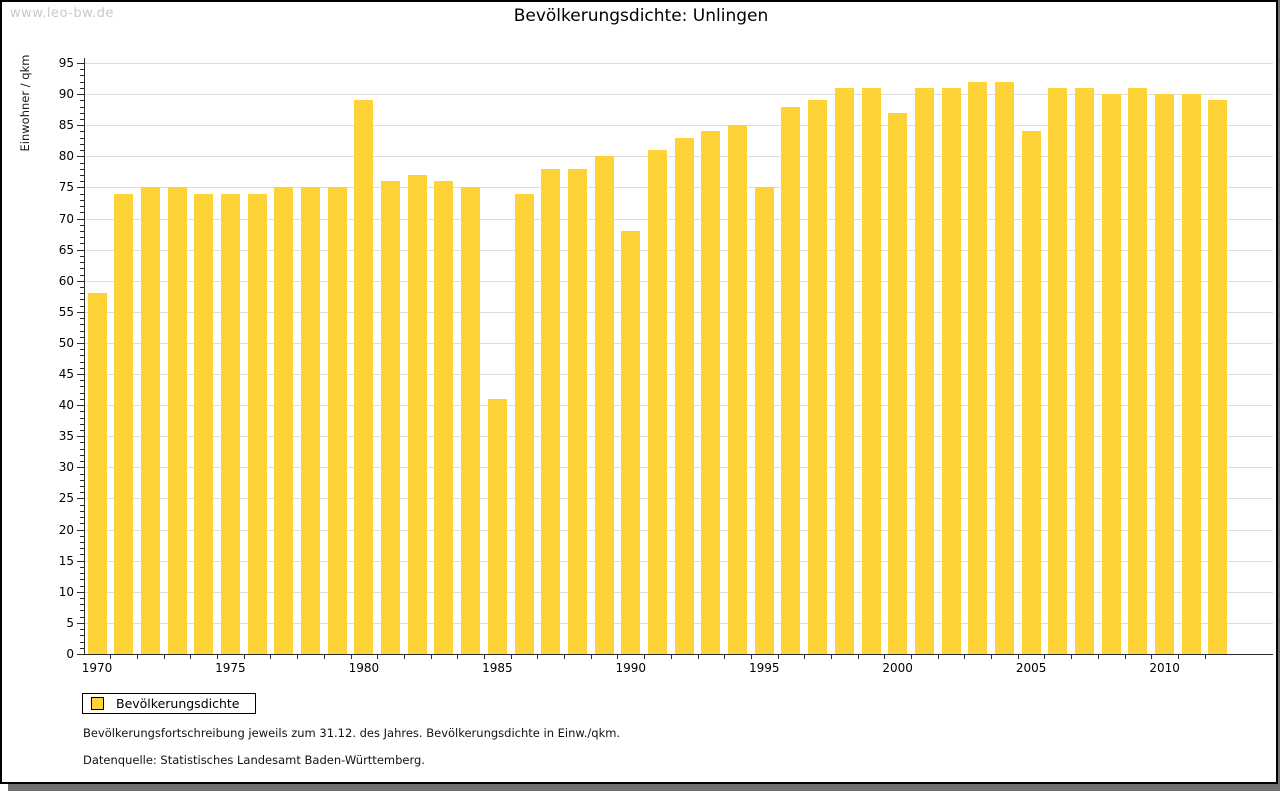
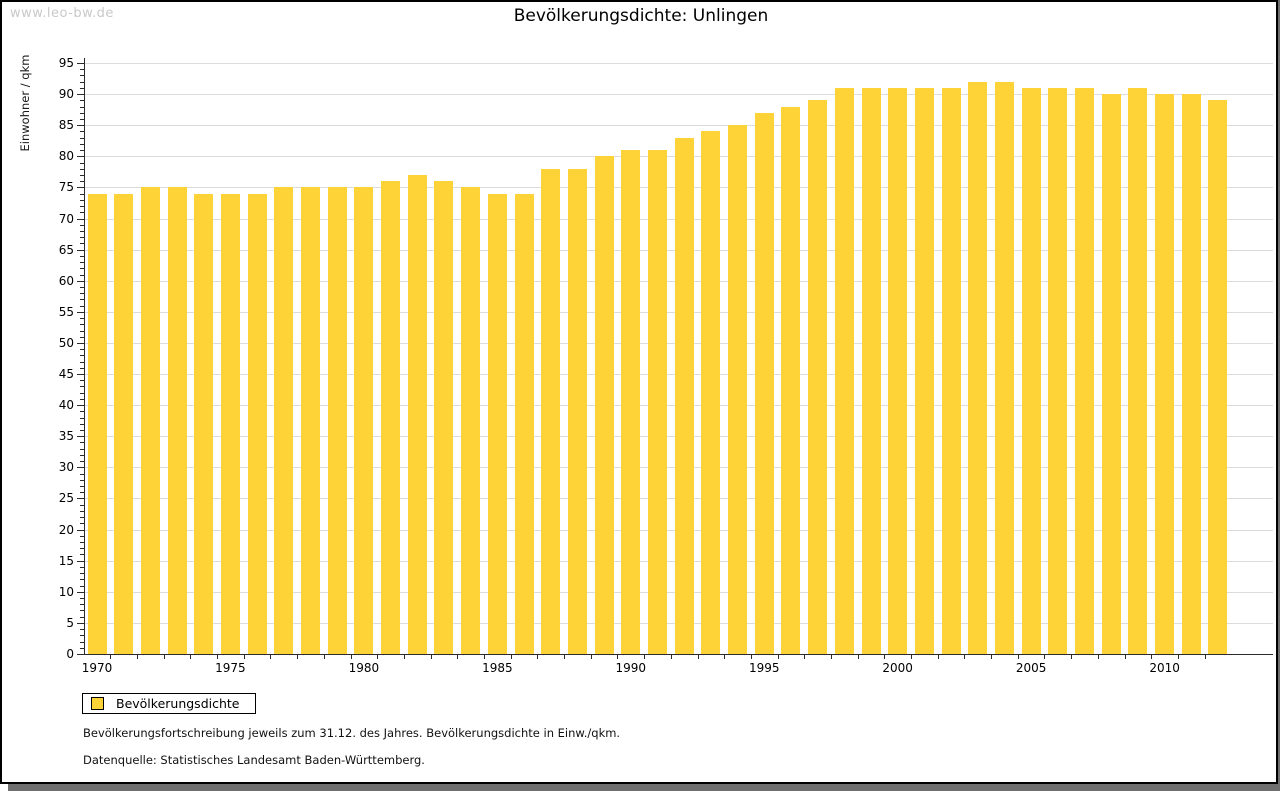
1970: 58 -> 74
1980: 89 -> 75
1985: 41 -> 74
1990: 68 -> 81
1995: 75 -> 87
2000: 87 -> 91
2005: 84 -> 91
